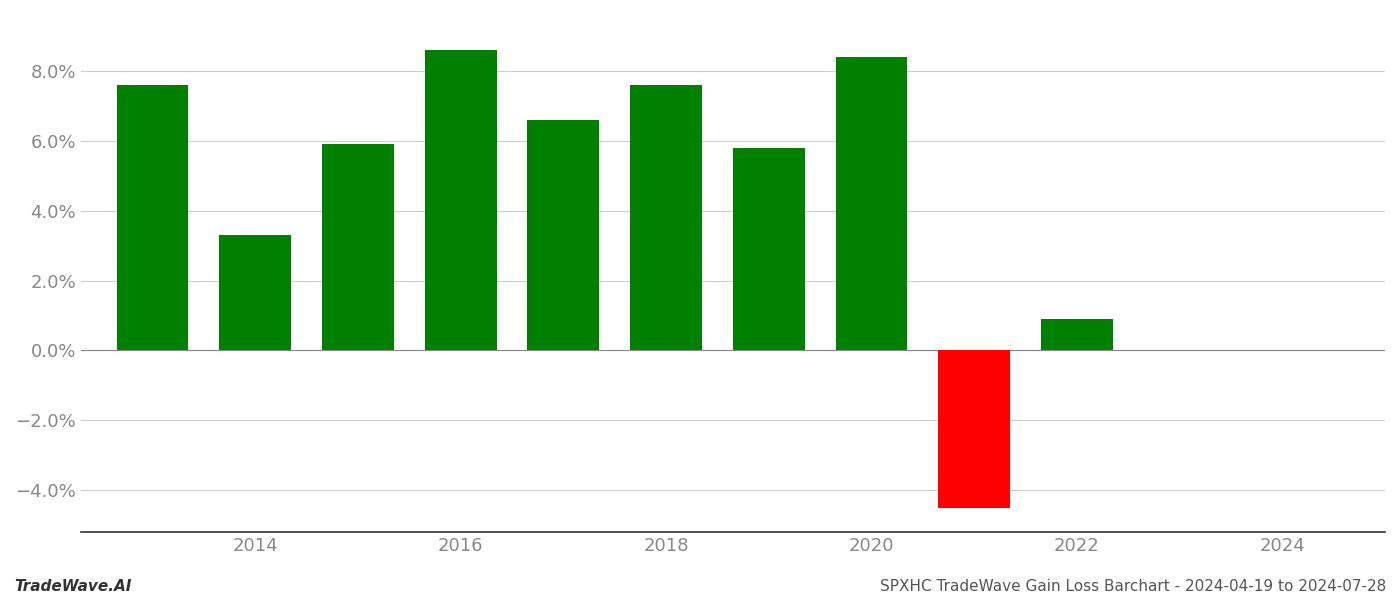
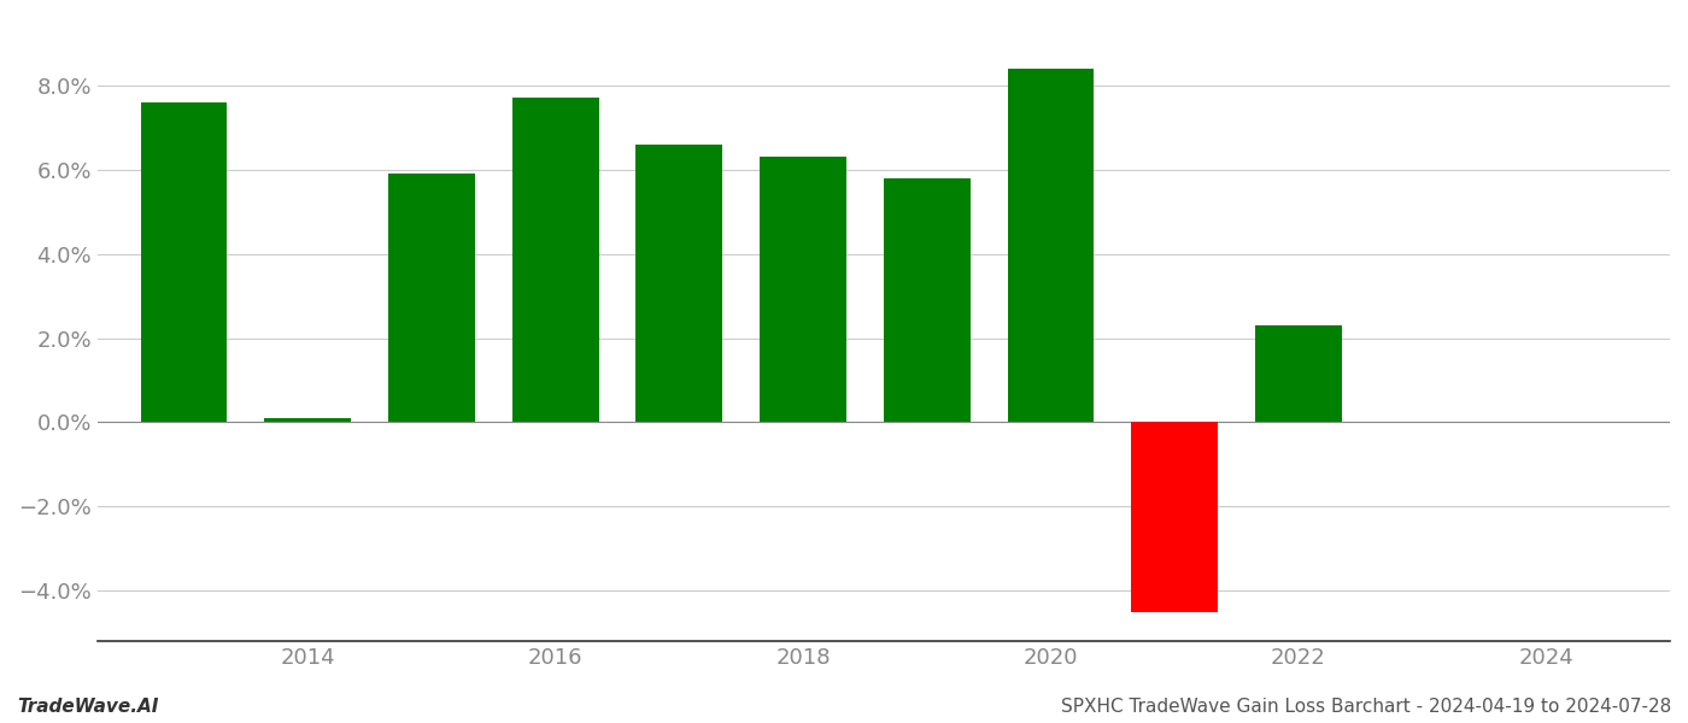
2014: 3.3% -> 0.1%
2016: 8.6% -> 7.7%
2018: 7.6% -> 6.3%
2022: 0.9% -> 2.3%
